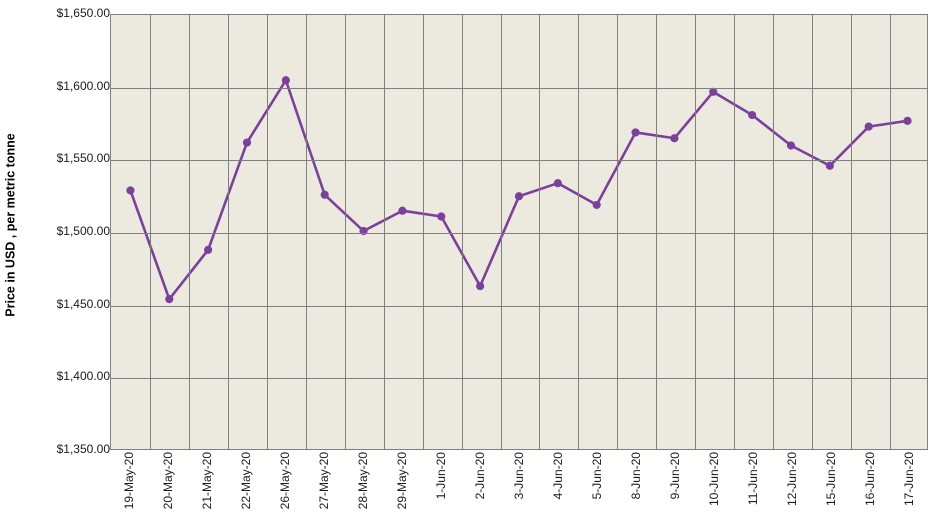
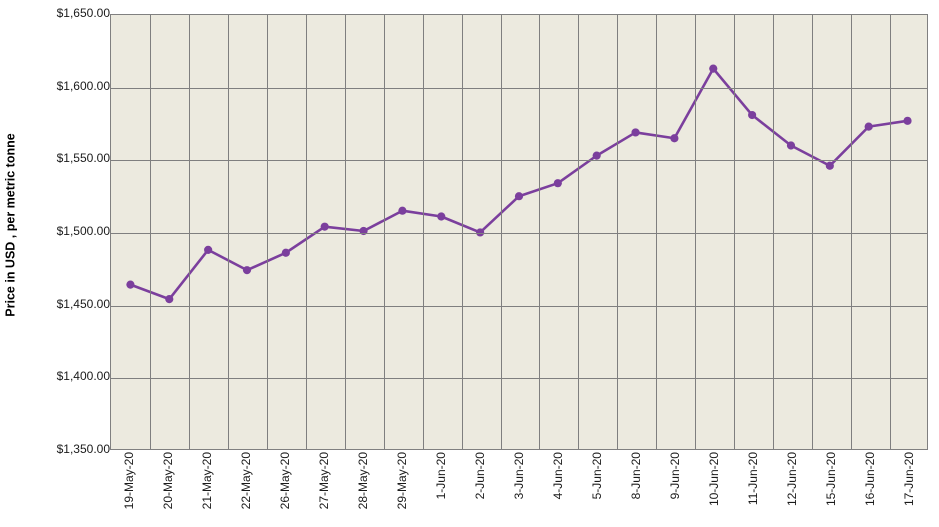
19-May-20: $1529 -> $1464
22-May-20: $1562 -> $1474
26-May-20: $1605 -> $1486
27-May-20: $1526 -> $1504
2-Jun-20: $1463 -> $1500
5-Jun-20: $1519 -> $1553
10-Jun-20: $1597 -> $1613
